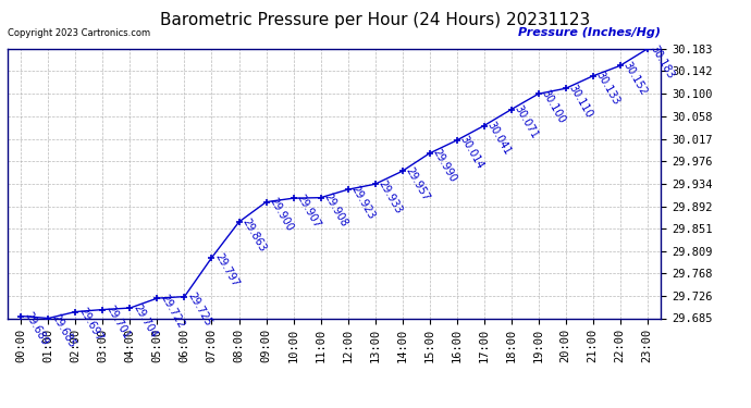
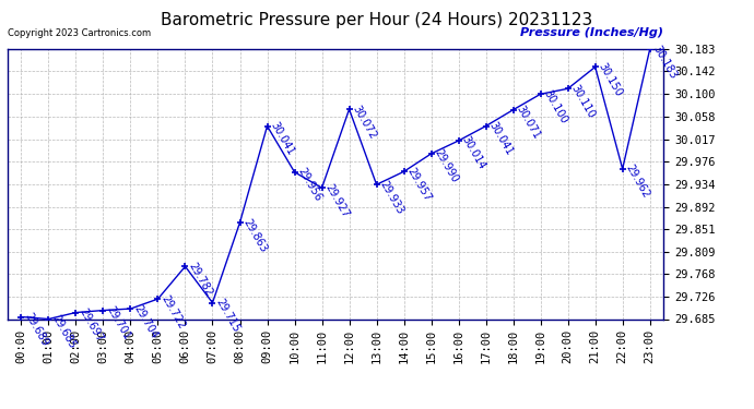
06:00: 29.725 -> 29.782
07:00: 29.797 -> 29.715
09:00: 29.900 -> 30.041
10:00: 29.907 -> 29.956
11:00: 29.908 -> 29.927
12:00: 29.923 -> 30.072
21:00: 30.133 -> 30.150
22:00: 30.152 -> 29.962
